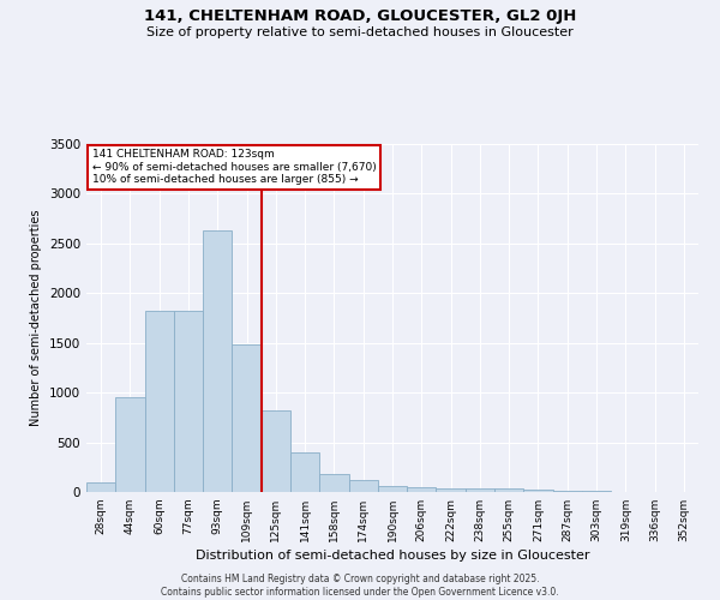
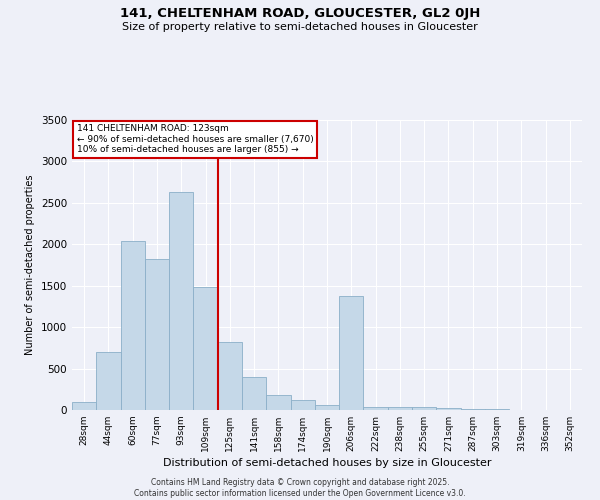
44sqm: 950 -> 700
60sqm: 1820 -> 2040
206sqm: 50 -> 1380
